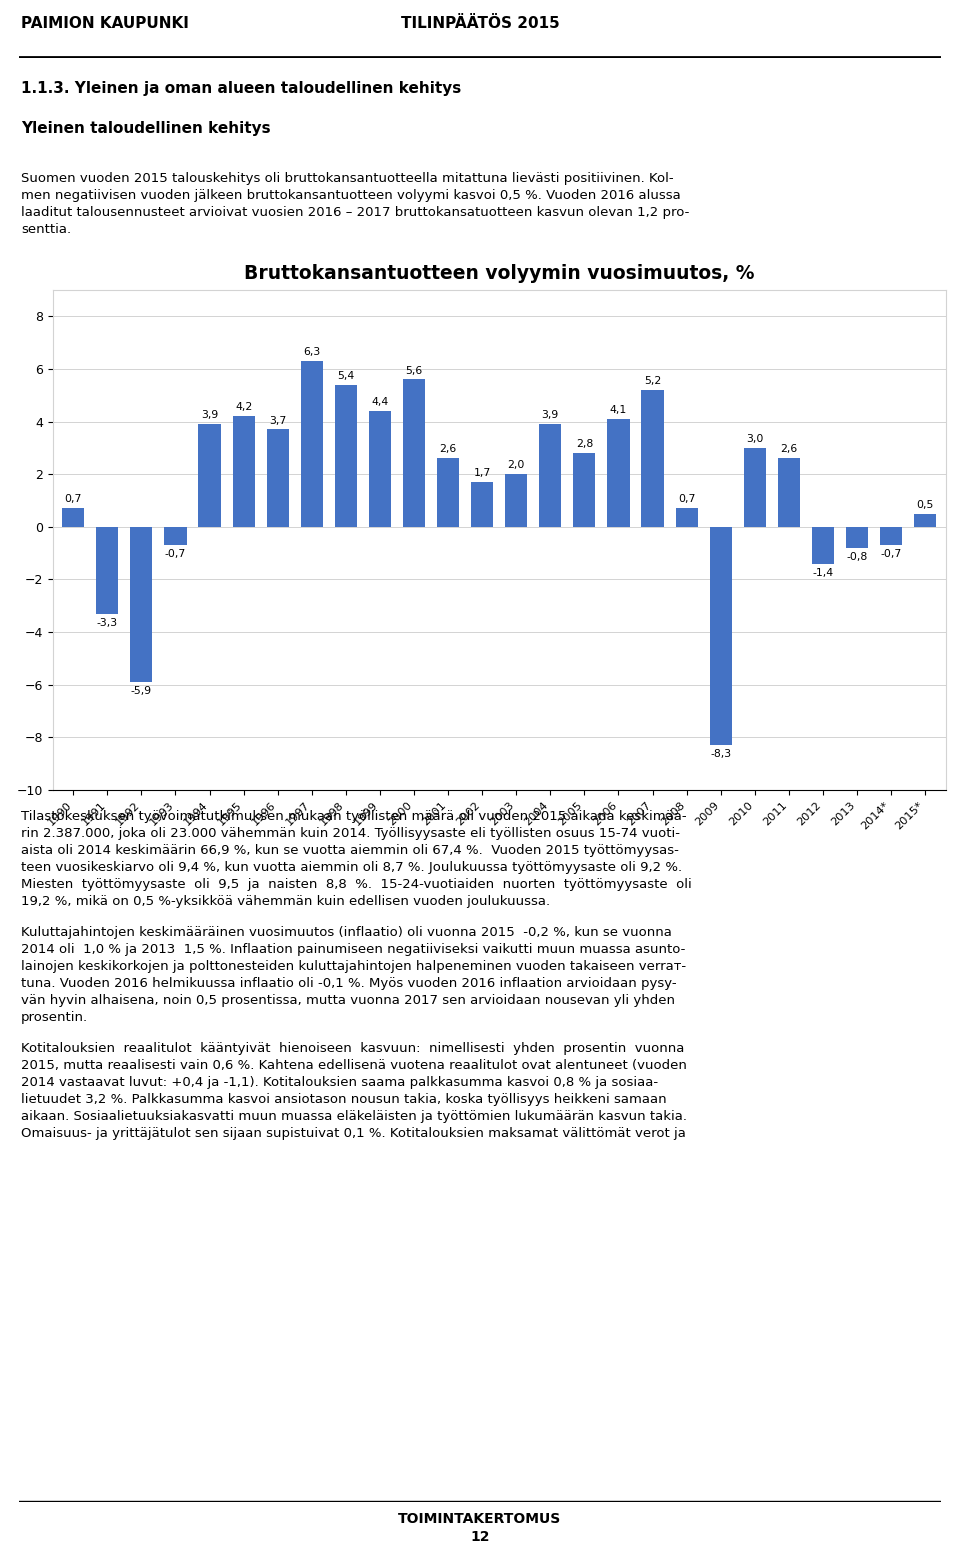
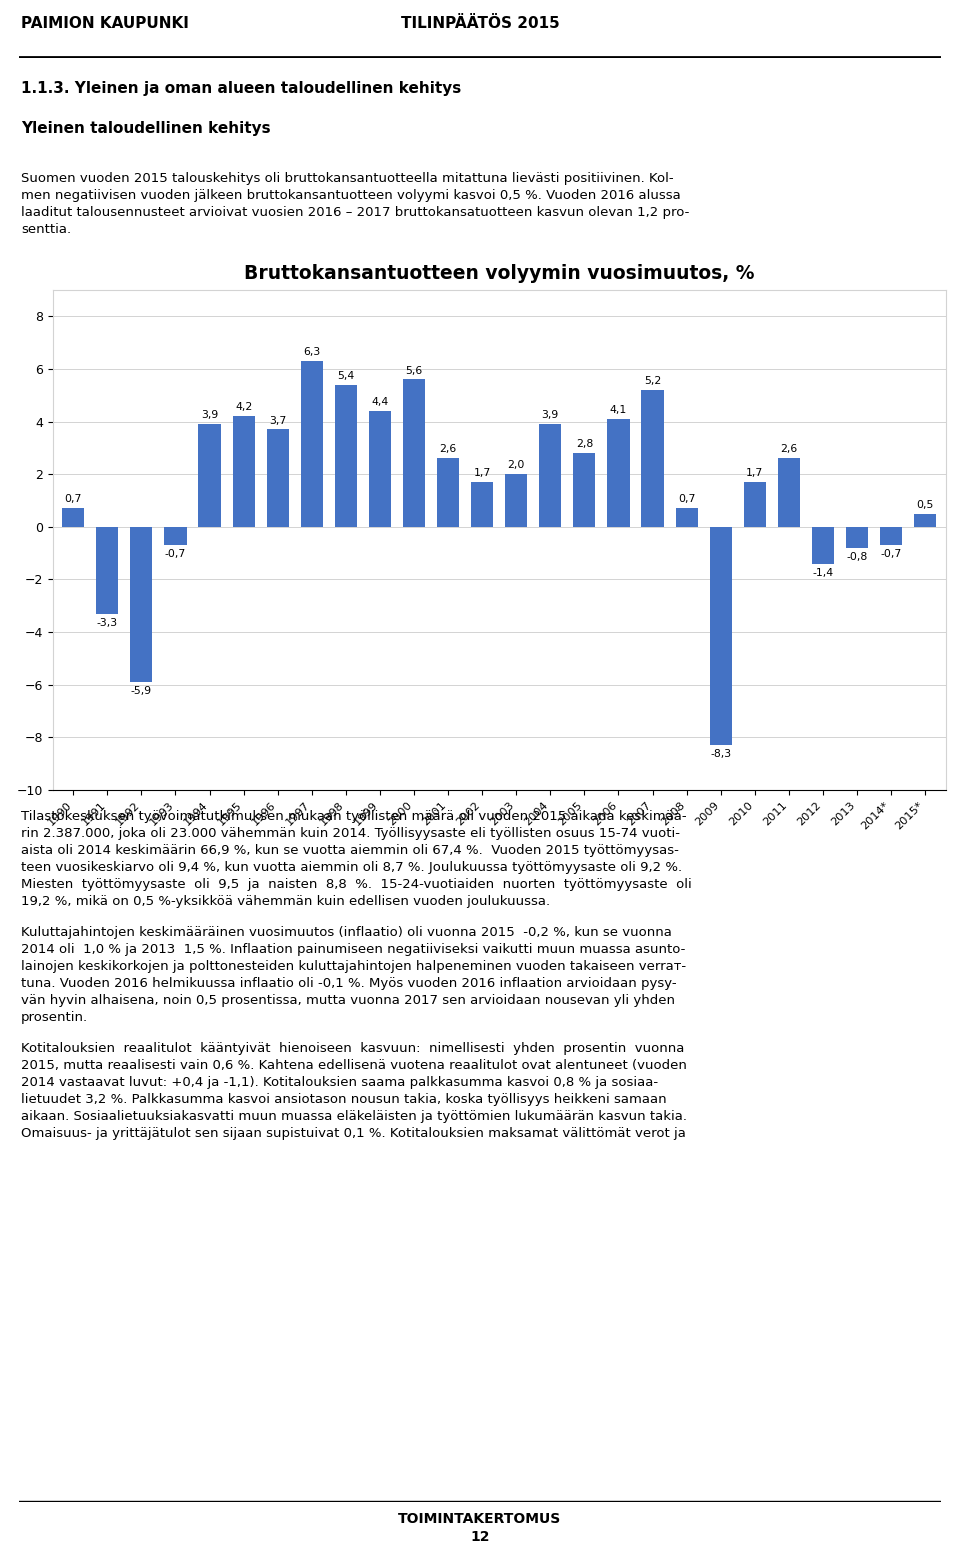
2010: 3,0 -> 1,7
